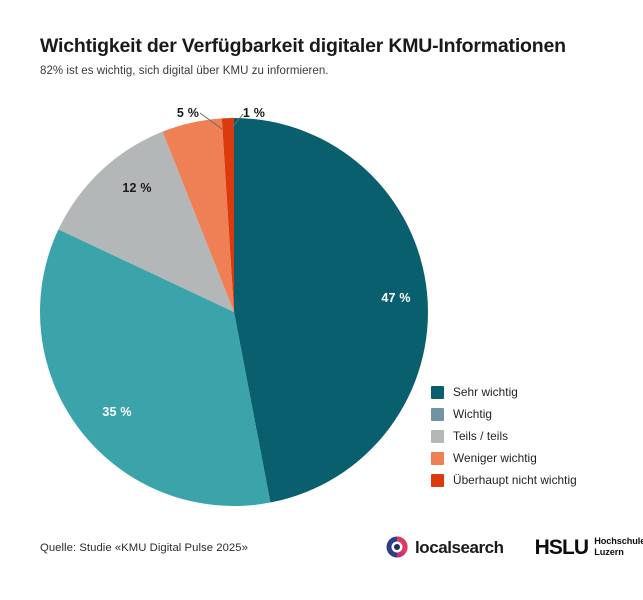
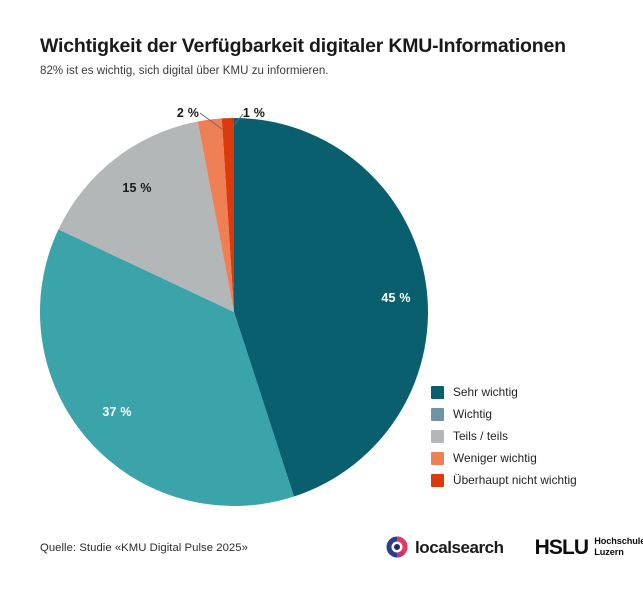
Sehr wichtig: 47 -> 45
Wichtig: 35 -> 37
Teils / teils: 12 -> 15
Weniger wichtig: 5 -> 2
